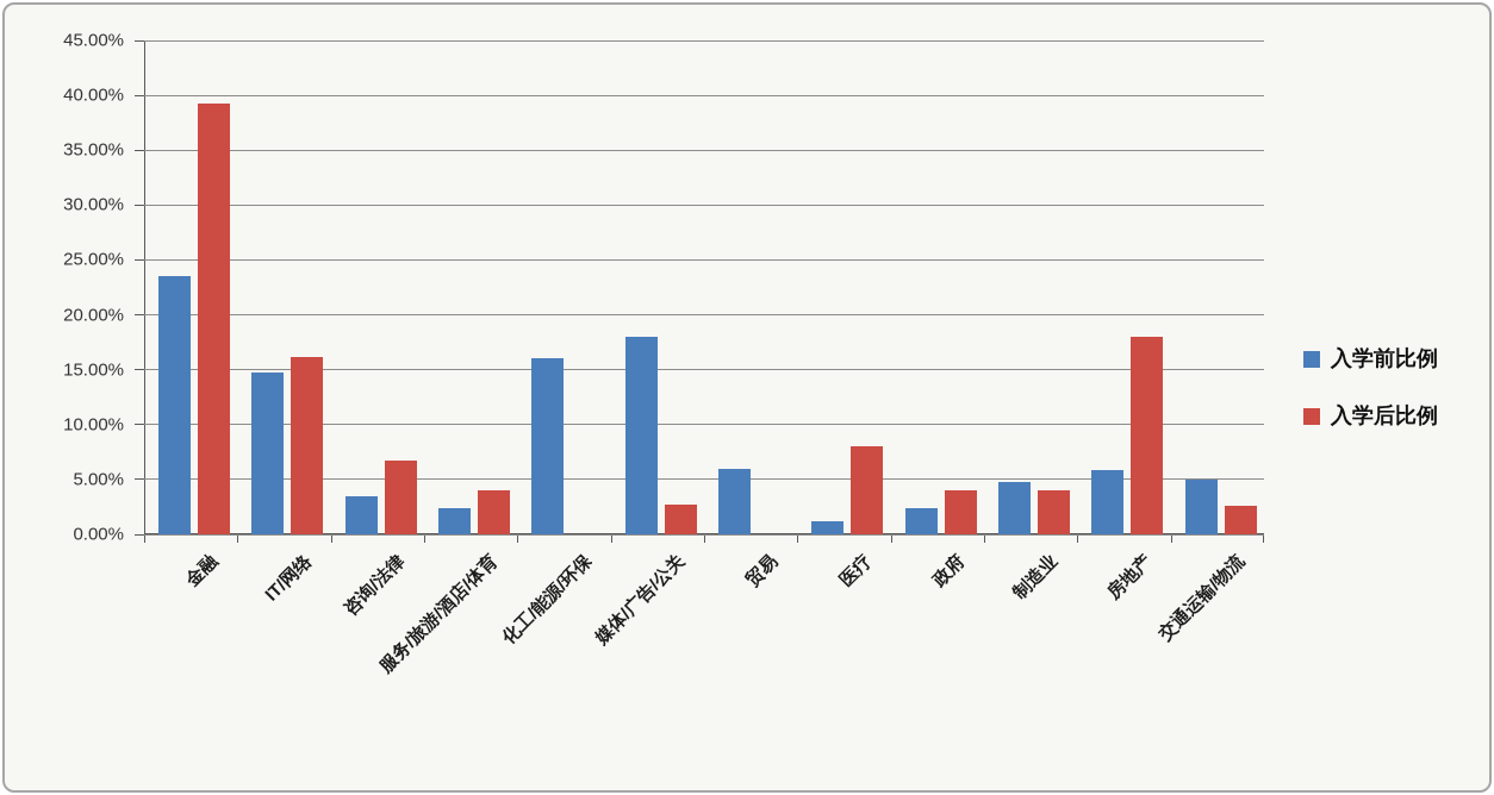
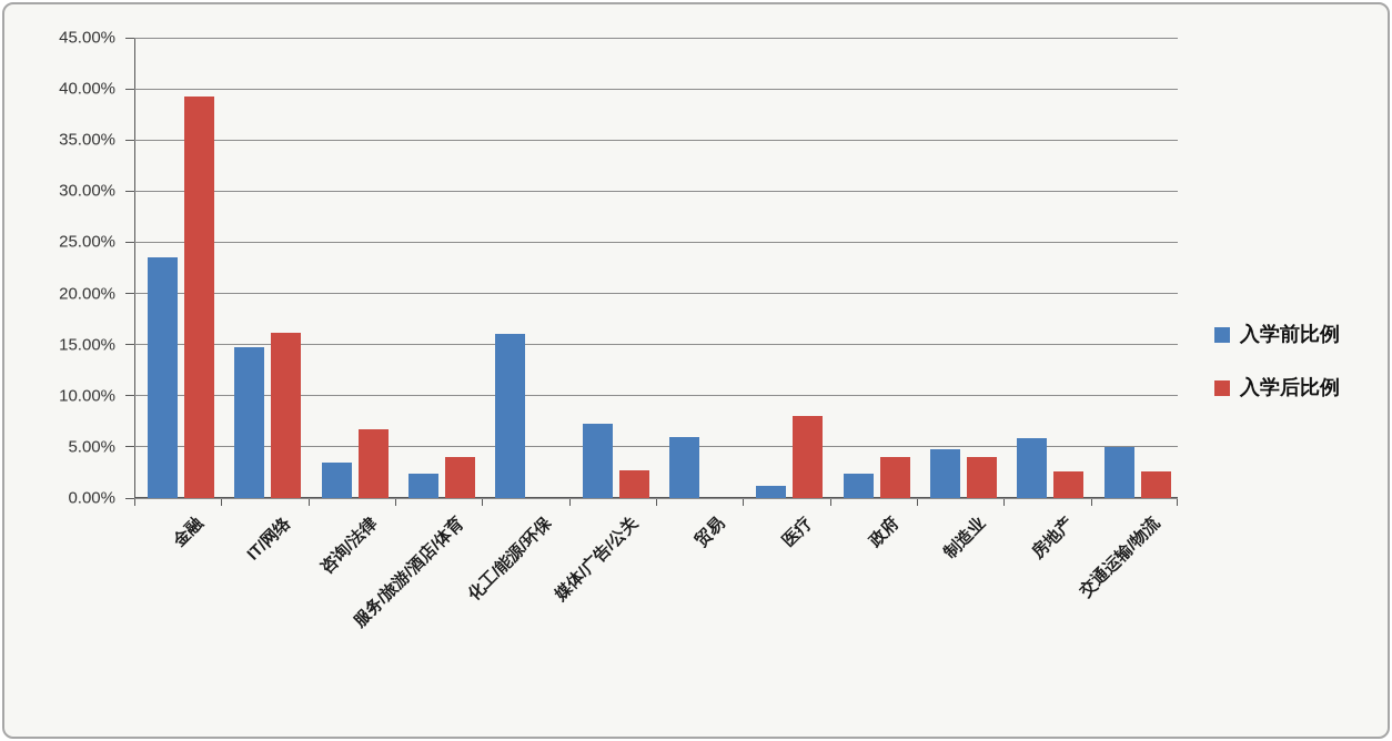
入学前比例/媒体/广告/公关: 18% -> 7%
入学后比例/房地产: 18% -> 3%
